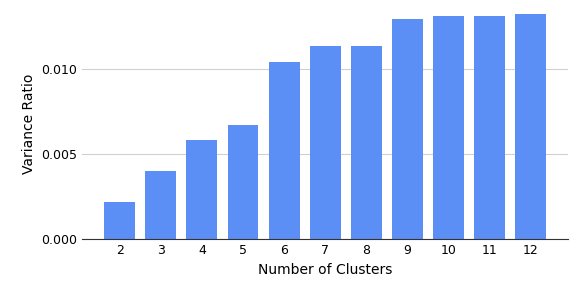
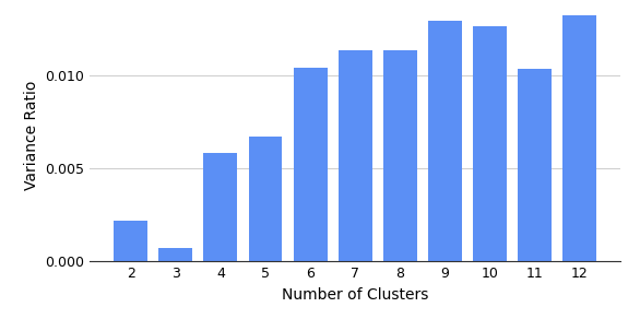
3: 0.0040 -> 0.0007
10: 0.0131 -> 0.0126
11: 0.0131 -> 0.0103
